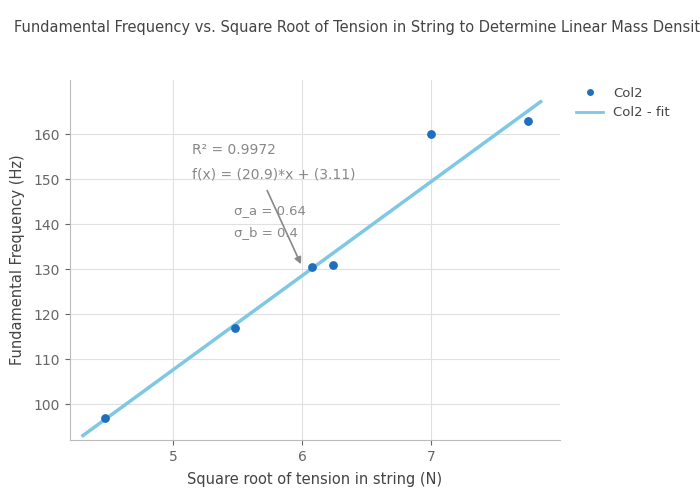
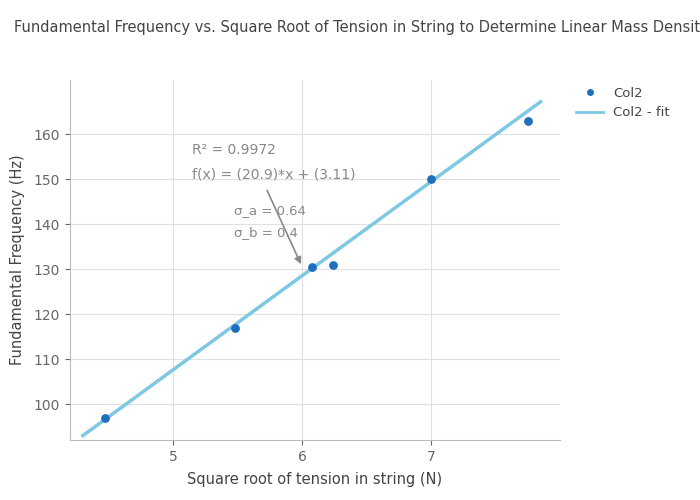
Col2/7: 160.0 -> 150.0
